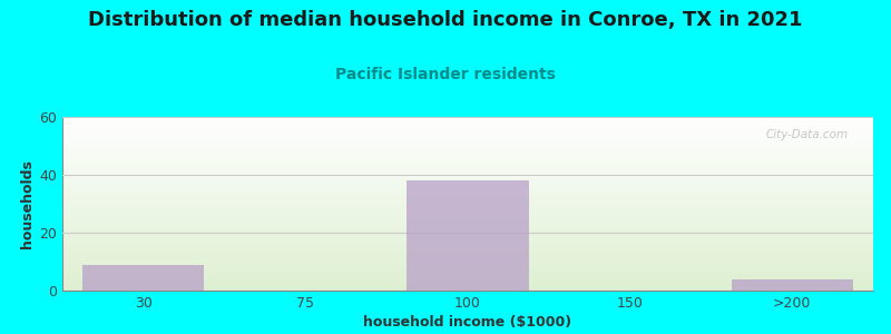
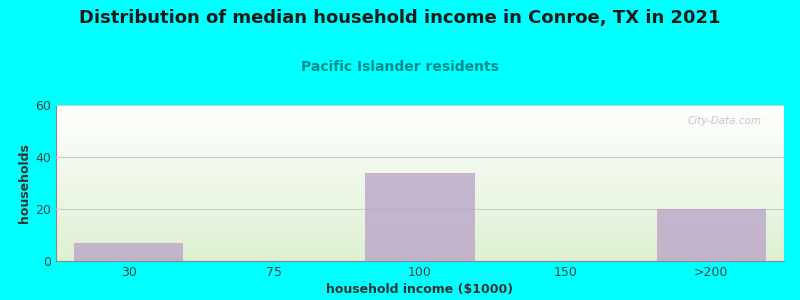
30: 9 -> 7
100: 38 -> 34
>200: 4 -> 20
